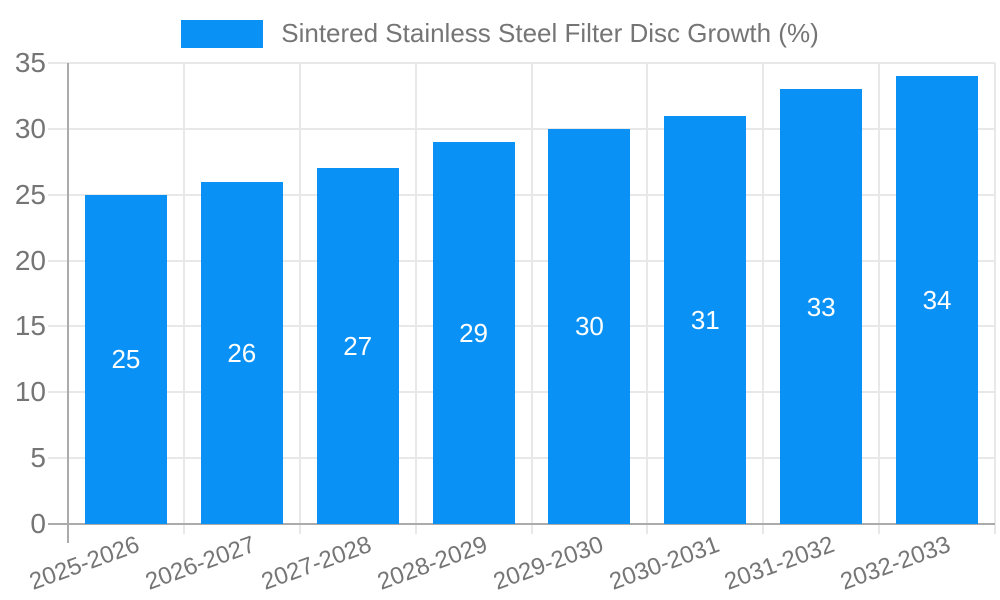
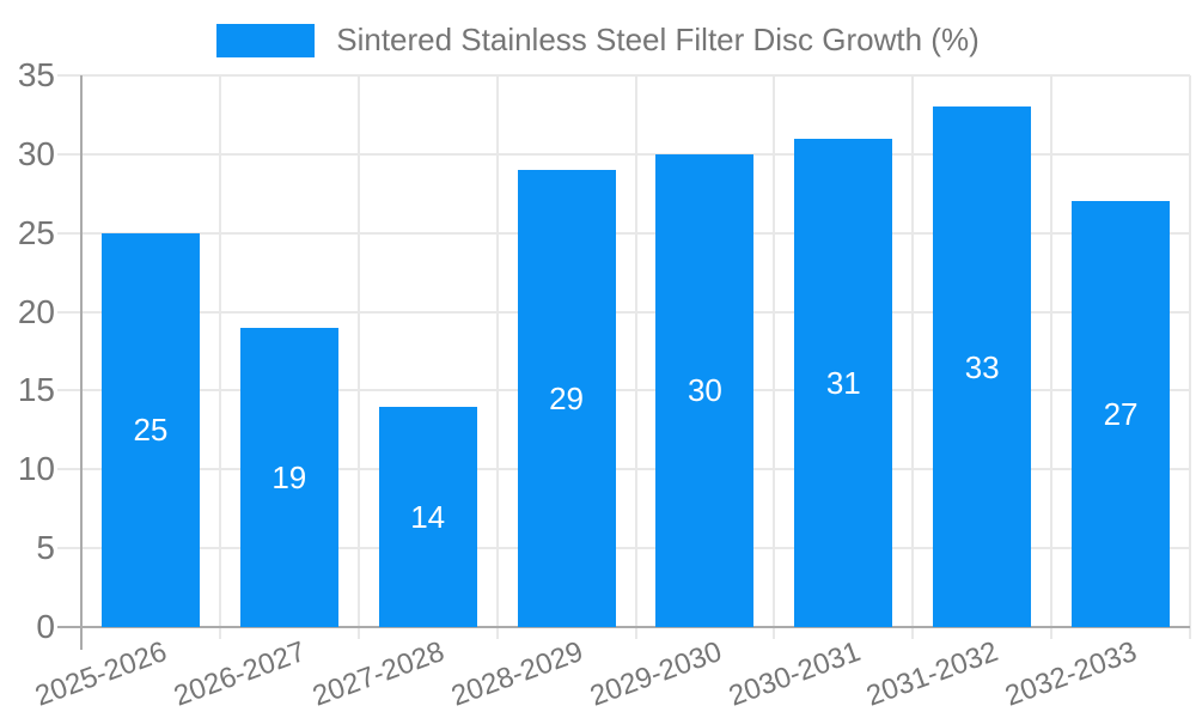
2026-2027: 26 -> 19
2027-2028: 27 -> 14
2032-2033: 34 -> 27
